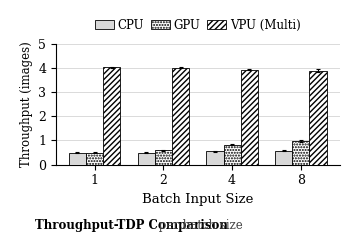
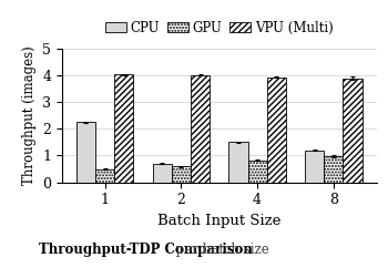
CPU/1: 0.48 -> 2.25
CPU/2: 0.48 -> 0.70
CPU/4: 0.55 -> 1.50
CPU/8: 0.58 -> 1.20
